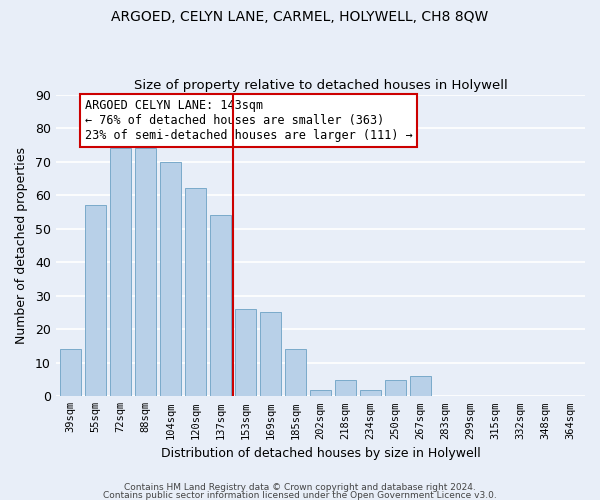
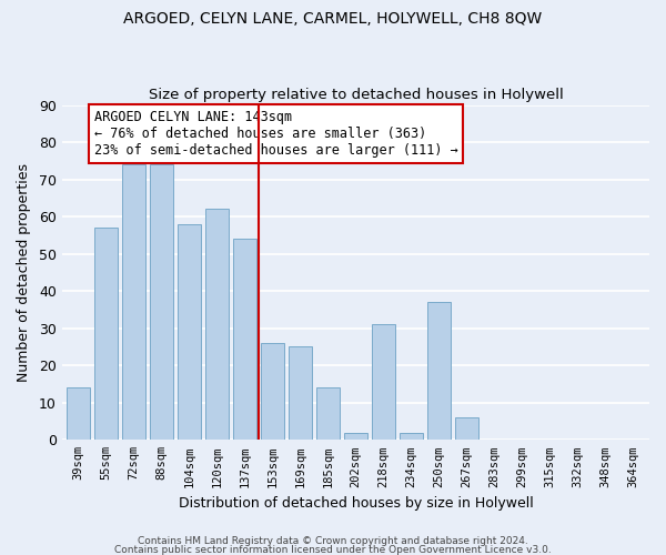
104sqm: 70 -> 58
218sqm: 5 -> 31
250sqm: 5 -> 37
